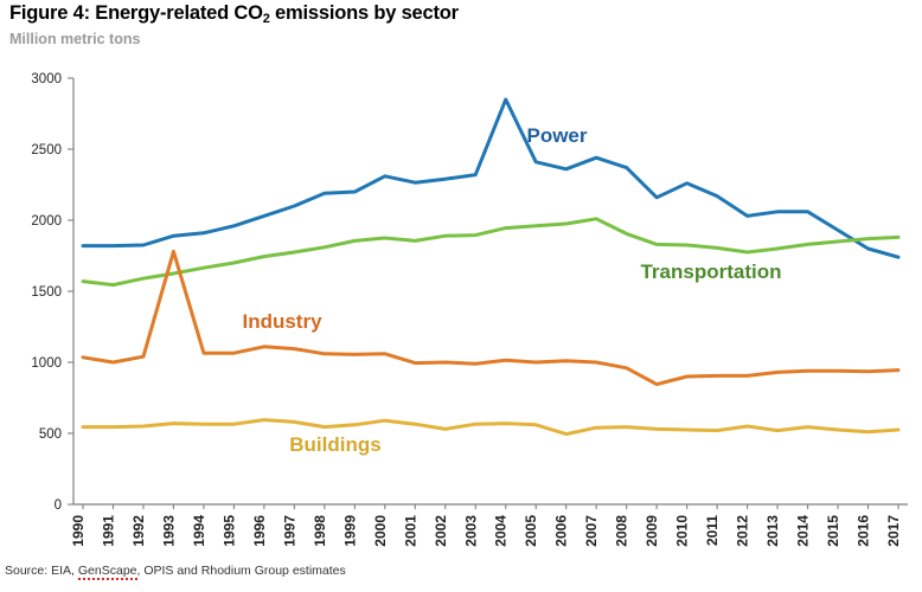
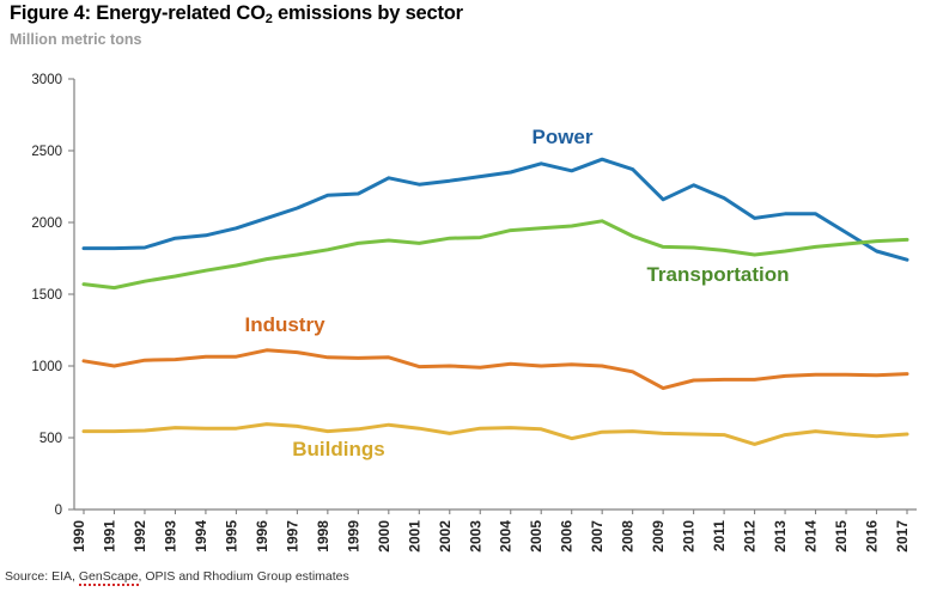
Industry/1993: 1780 -> 1040
Power/2004: 2850 -> 2350
Buildings/2012: 550 -> 460
